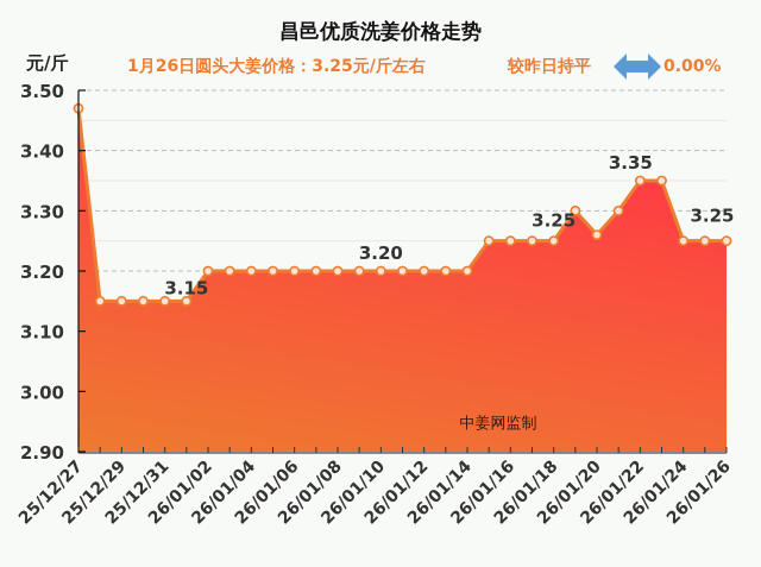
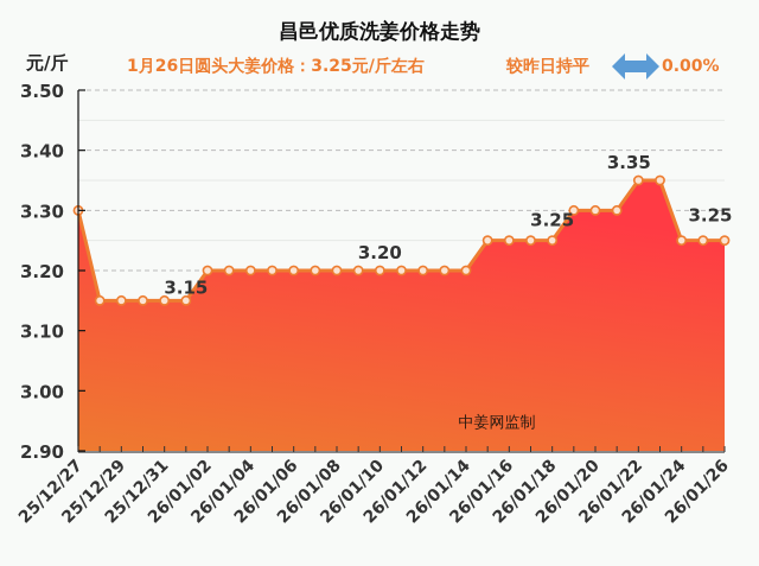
25/12/27: 3.47 -> 3.30
26/01/20: 3.26 -> 3.30
